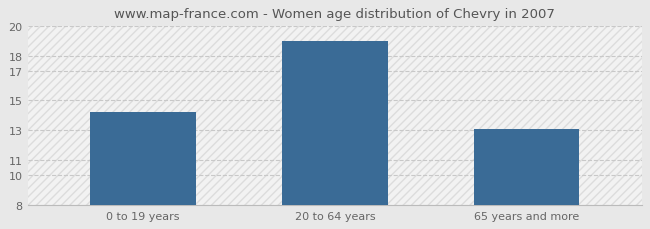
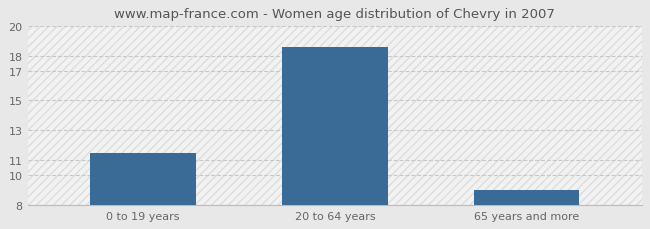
0 to 19 years: 14.2 -> 11.5
20 to 64 years: 19.0 -> 18.6
65 years and more: 13.1 -> 9.0
